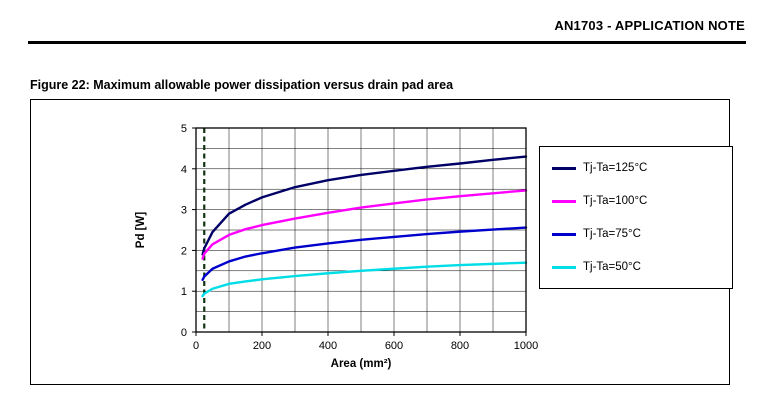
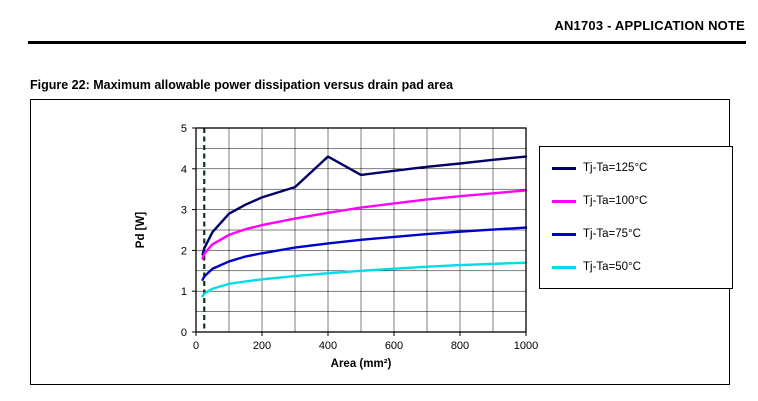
Tj-Ta=125°C/400: 3.7 -> 4.3
